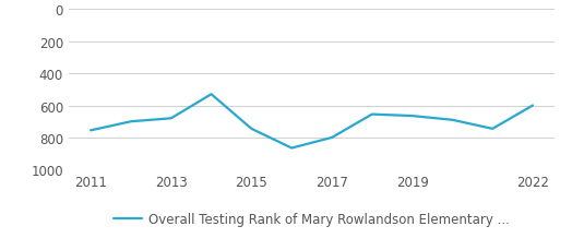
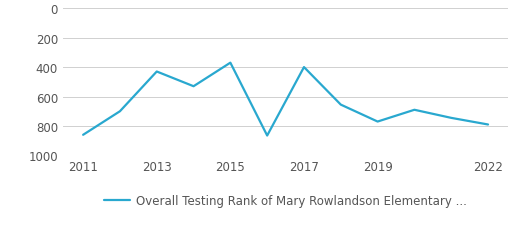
2011: 760 -> 860
2013: 680 -> 430
2015: 740 -> 370
2017: 800 -> 400
2019: 660 -> 770
2022: 600 -> 790
